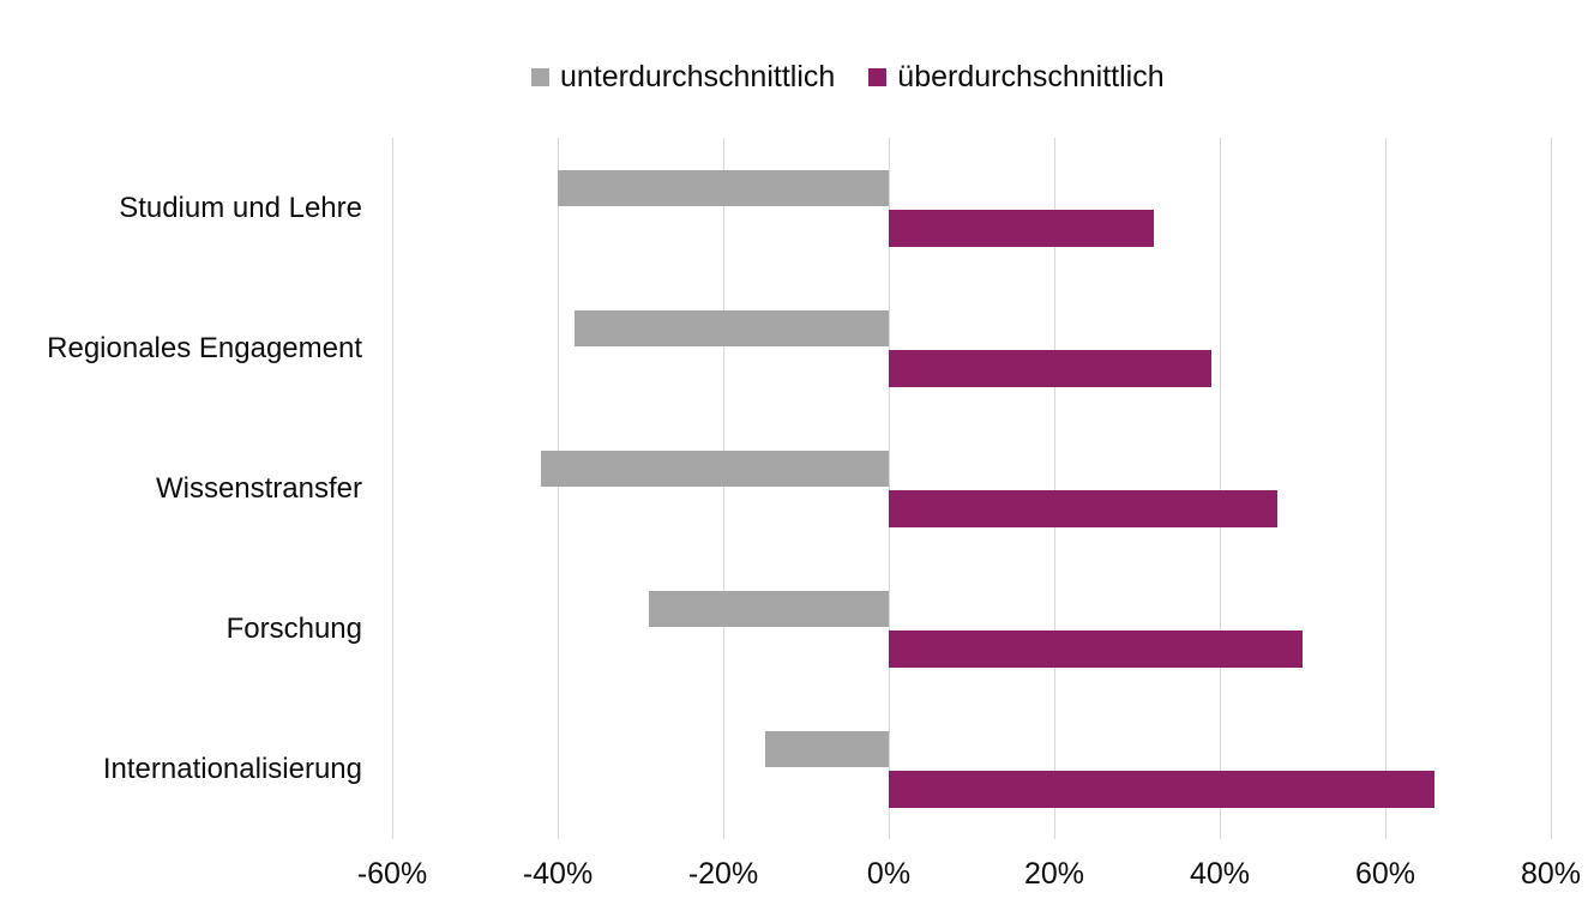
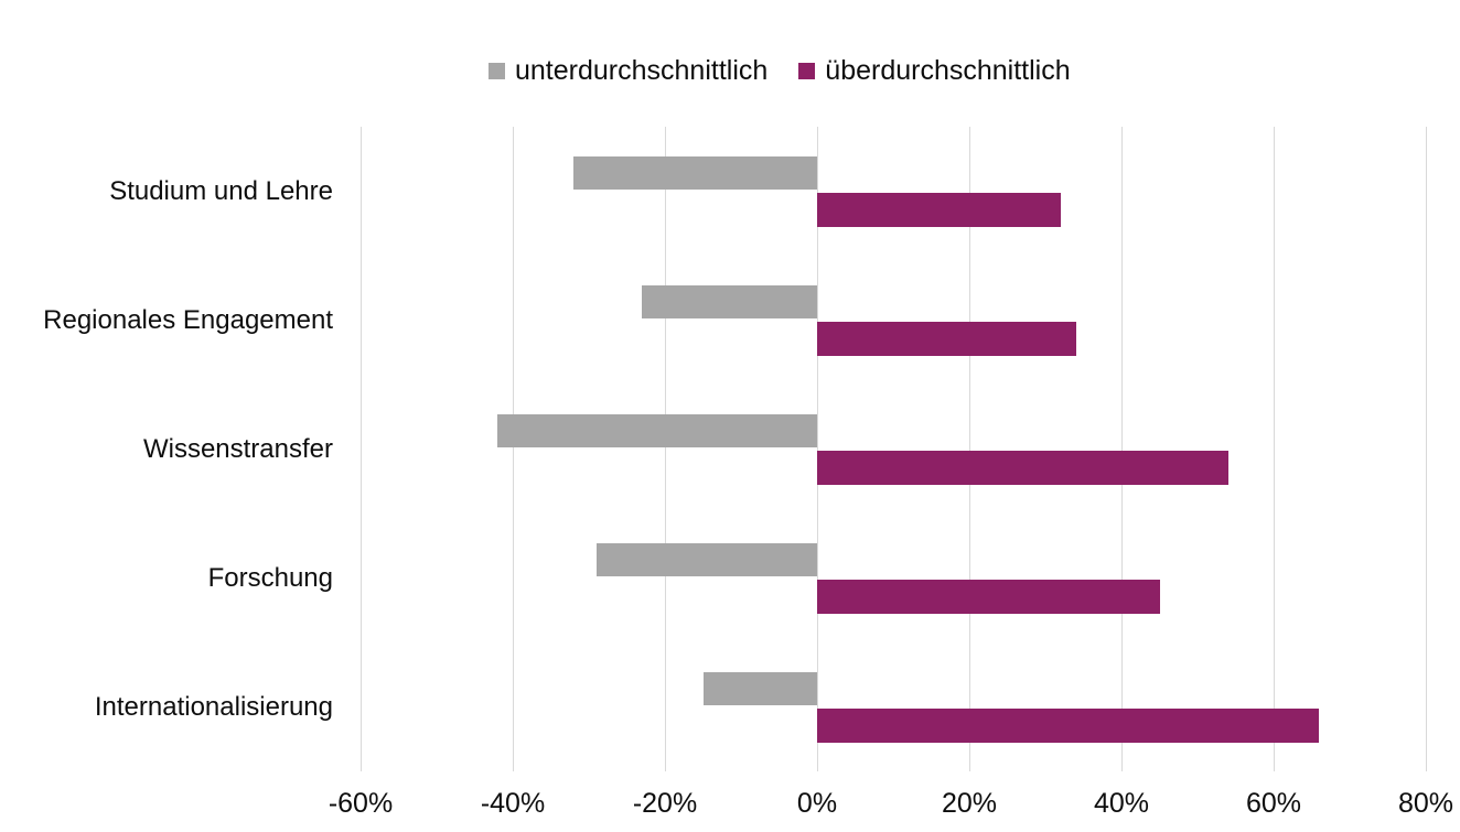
unterdurchschnittlich/Studium und Lehre: -40% -> -32%
unterdurchschnittlich/Regionales Engagement: -38% -> -23%
überdurchschnittlich/Regionales Engagement: 39% -> 34%
überdurchschnittlich/Wissenstransfer: 47% -> 54%
überdurchschnittlich/Forschung: 50% -> 45%
